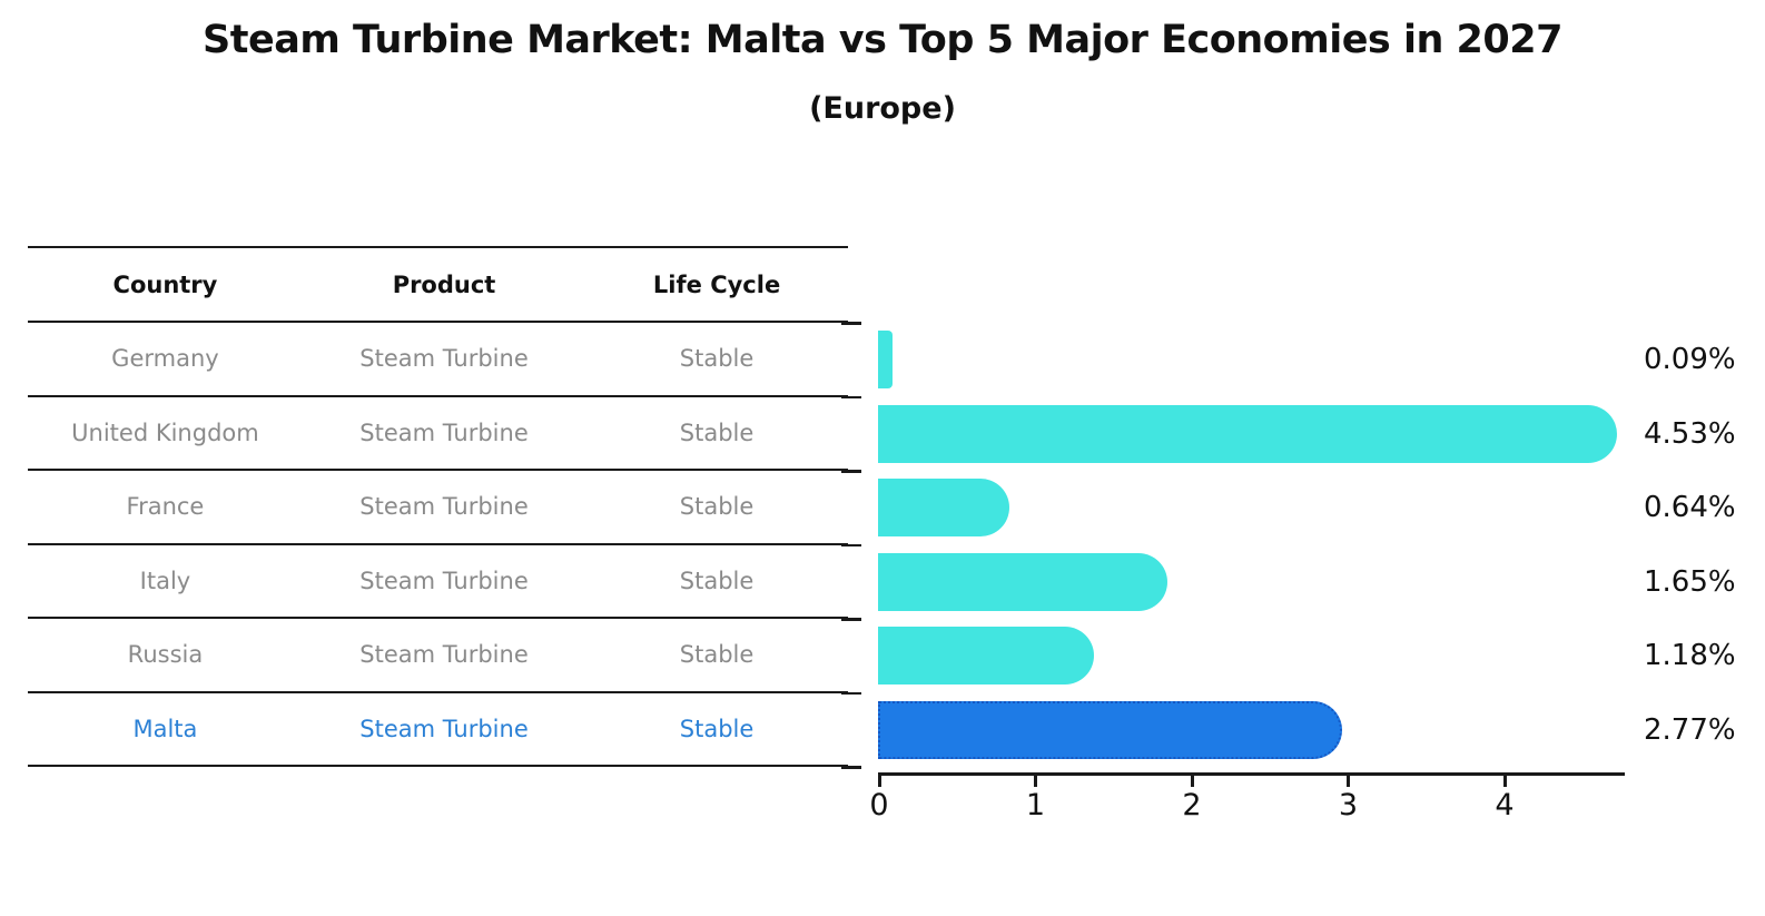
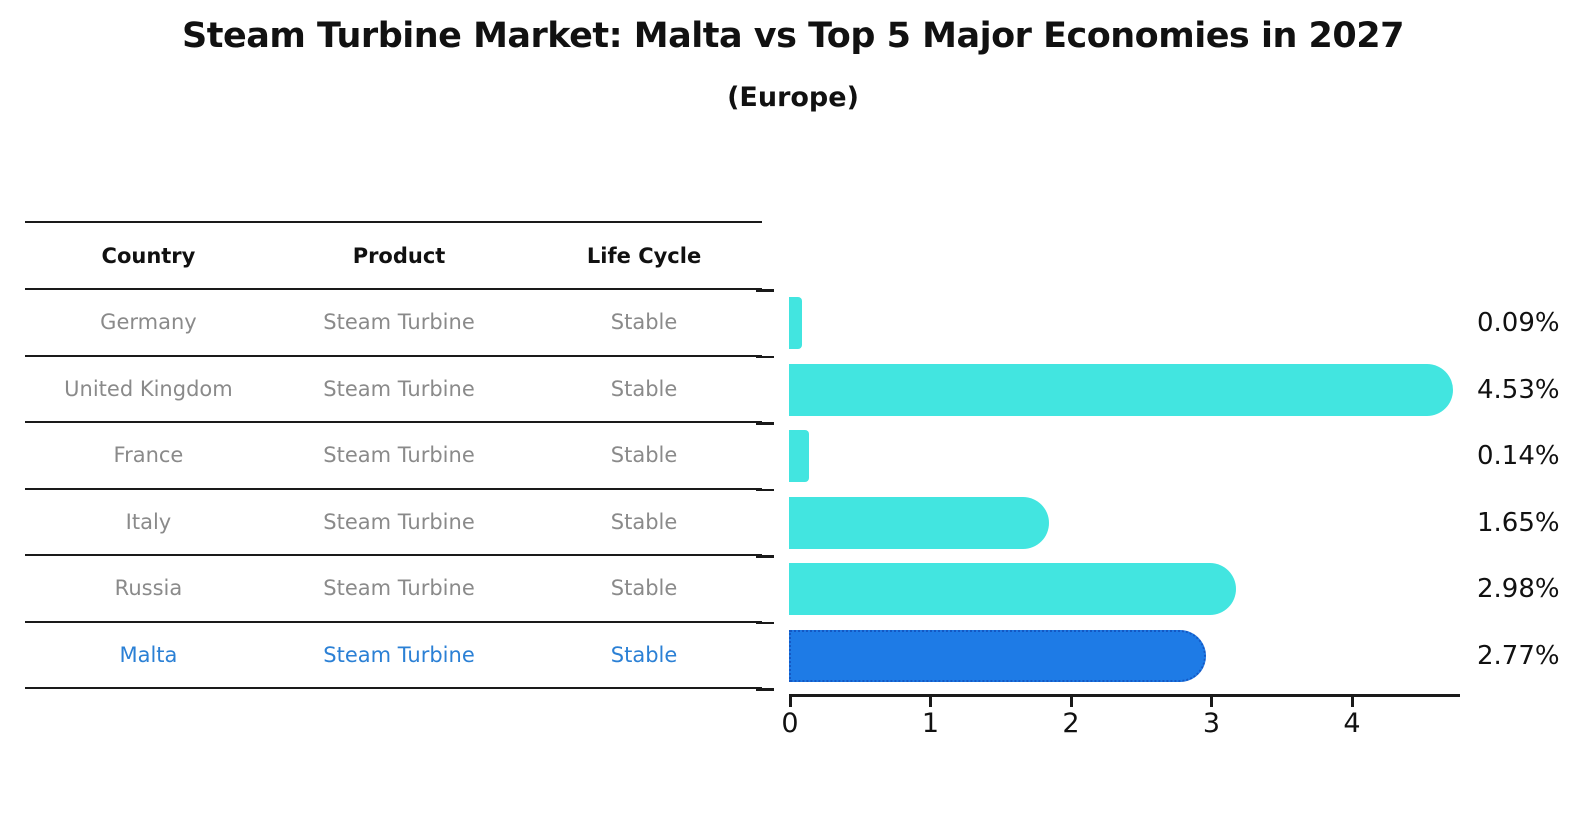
France: 0.64% -> 0.14%
Russia: 1.18% -> 2.98%
